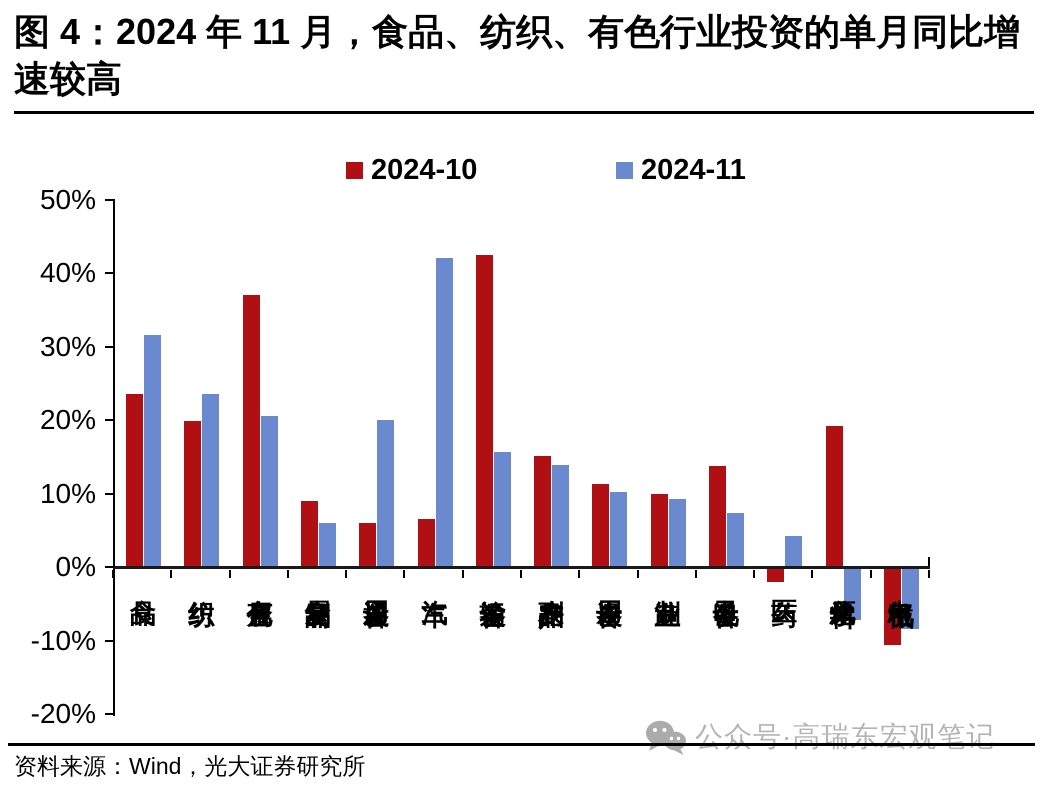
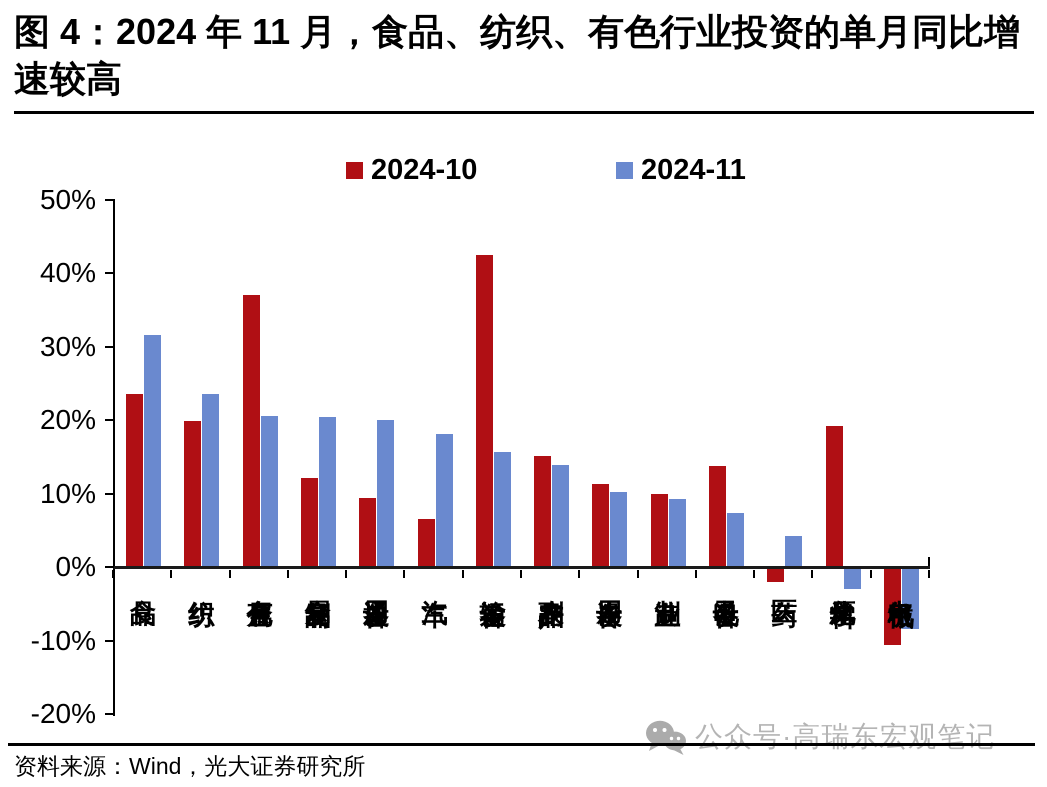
2024-10/金属制品: 9% -> 12%
2024-11/金属制品: 6% -> 20%
2024-10/通用设备: 6% -> 9%
2024-11/汽车: 42% -> 18%
2024-11/化学原料: -7% -> -3%
